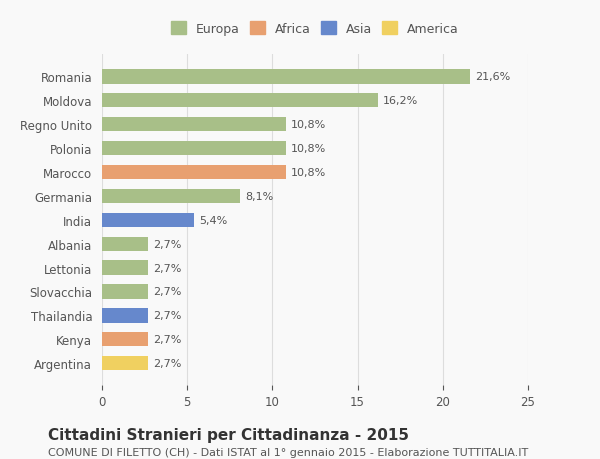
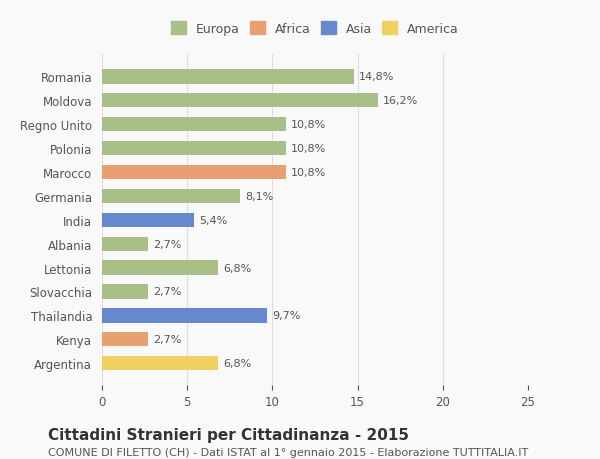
Romania: 21,6% -> 14,8%
Lettonia: 2,7% -> 6,8%
Thailandia: 2,7% -> 9,7%
Argentina: 2,7% -> 6,8%
